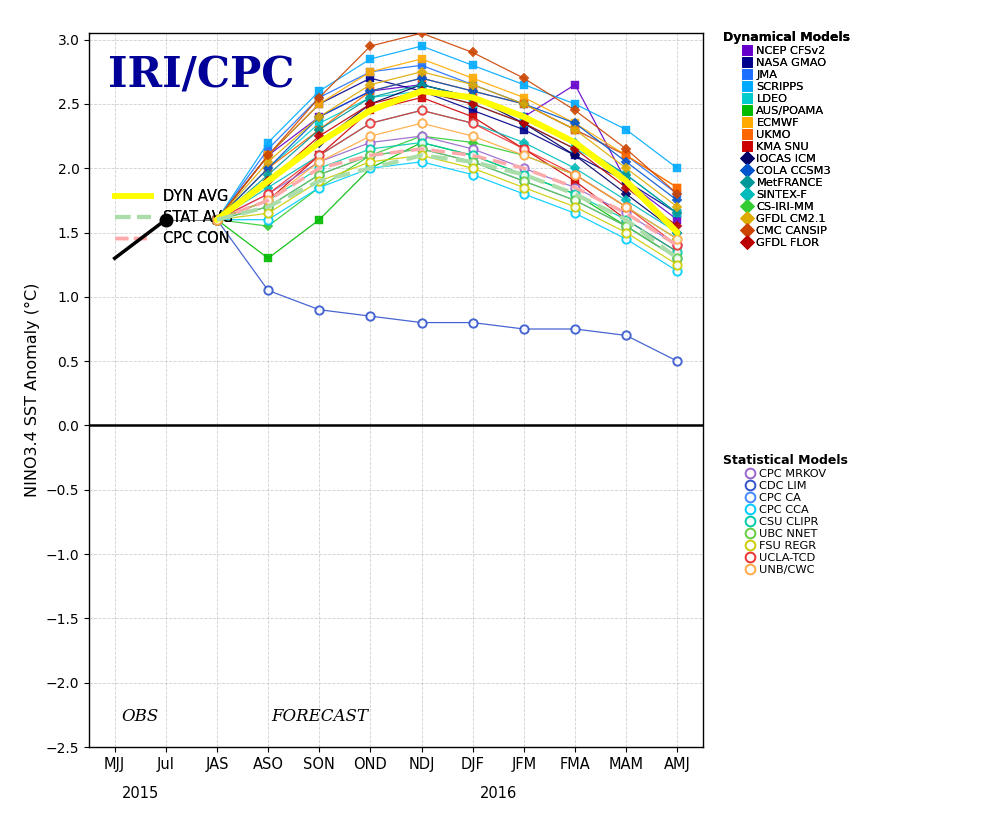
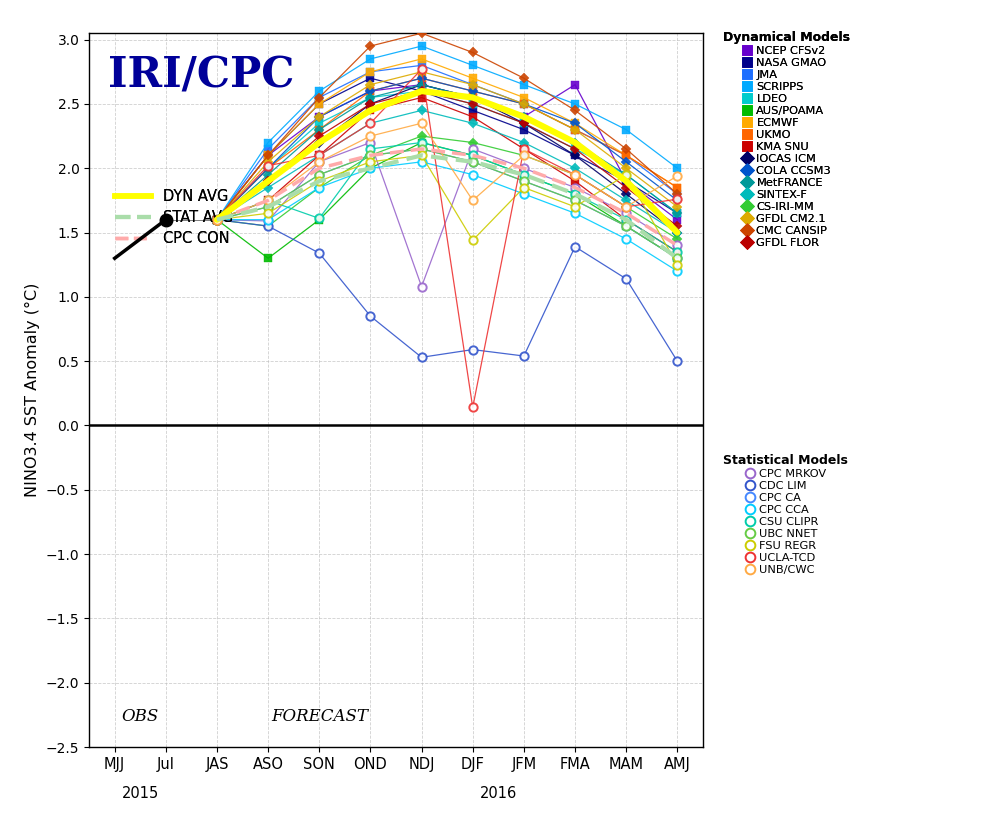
CPC MRKOV/ASO: 1.80 -> 1.59
CDC LIM/ASO: 1.05 -> 1.55
UCLA-TCD/ASO: 1.80 -> 2.02
CDC LIM/SON: 0.90 -> 1.34
CSU CLIPR/SON: 2.00 -> 1.61
CPC MRKOV/NDJ: 2.25 -> 1.08
CDC LIM/NDJ: 0.80 -> 0.53
UCLA-TCD/NDJ: 2.45 -> 2.77
CDC LIM/DJF: 0.80 -> 0.59
FSU REGR/DJF: 2.00 -> 1.44
UCLA-TCD/DJF: 2.35 -> 0.14
UNB/CWC/DJF: 2.25 -> 1.75
CDC LIM/JFM: 0.75 -> 0.54
CDC LIM/FMA: 0.75 -> 1.39
CDC LIM/MAM: 0.70 -> 1.14
FSU REGR/MAM: 1.50 -> 1.95
UCLA-TCD/AMJ: 1.40 -> 1.76
UNB/CWC/AMJ: 1.45 -> 1.94
